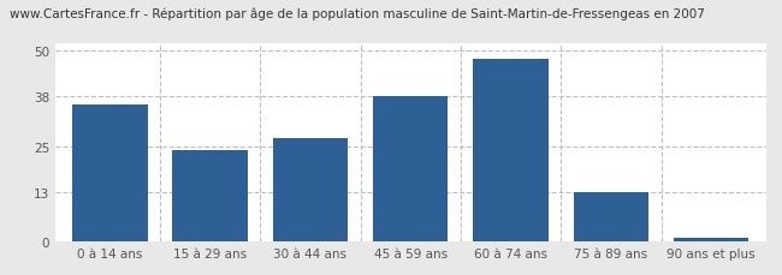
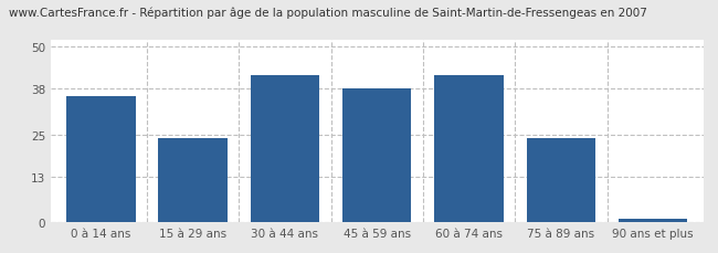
30 à 44 ans: 27 -> 42
60 à 74 ans: 48 -> 42
75 à 89 ans: 13 -> 24
